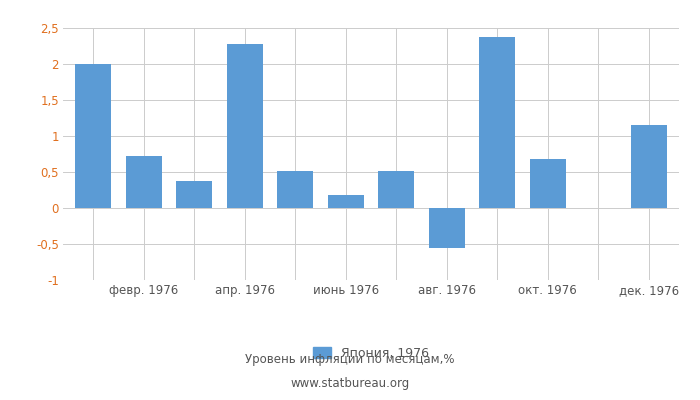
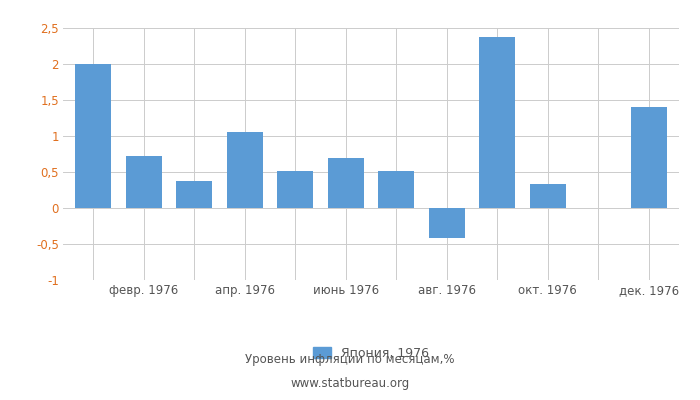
апр. 1976: 2,28 -> 1,06
июнь 1976: 0,18 -> 0,70
авг. 1976: -0,55 -> -0,42
окт. 1976: 0,68 -> 0,34
дек. 1976: 1,15 -> 1,40
